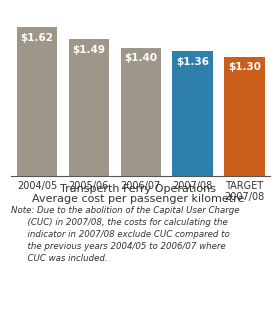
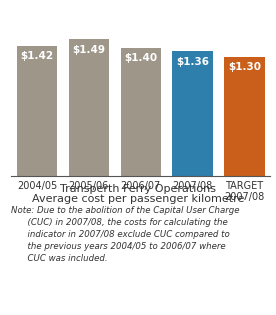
2004/05: $1.62 -> $1.42
